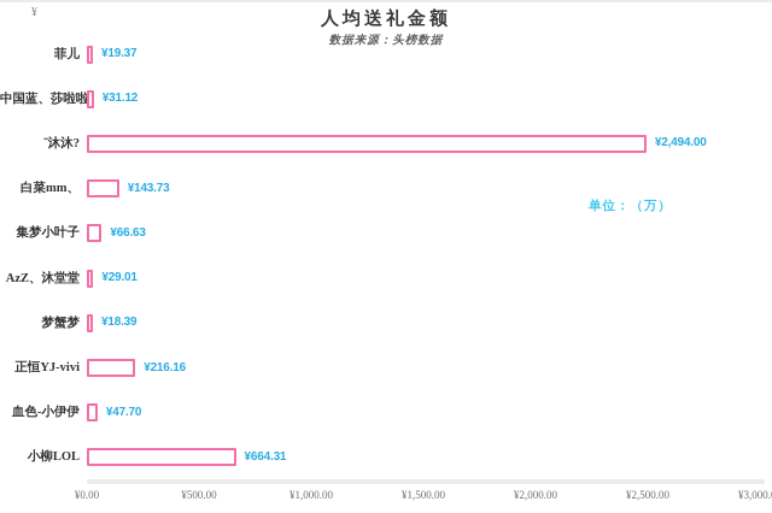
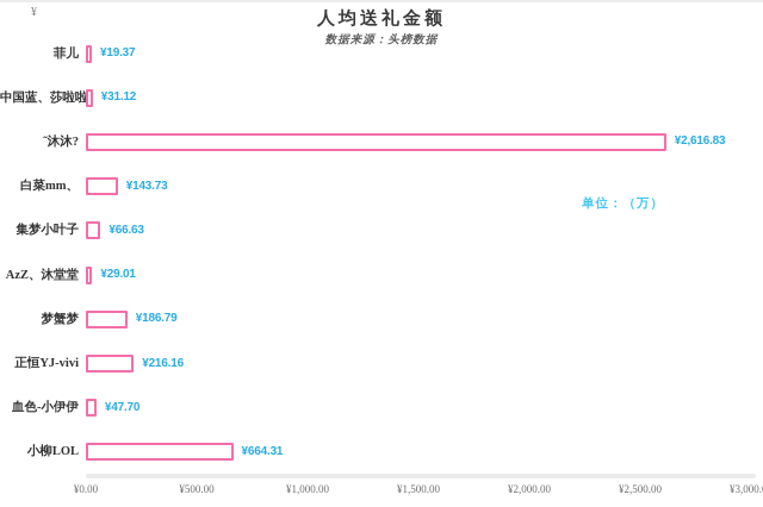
˜沐沐?: ¥2,494.00 -> ¥2,616.83
梦蟹梦: ¥18.39 -> ¥186.79
